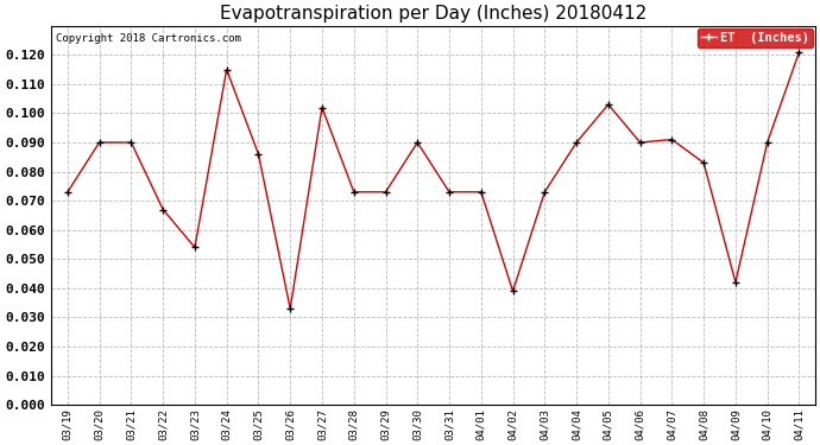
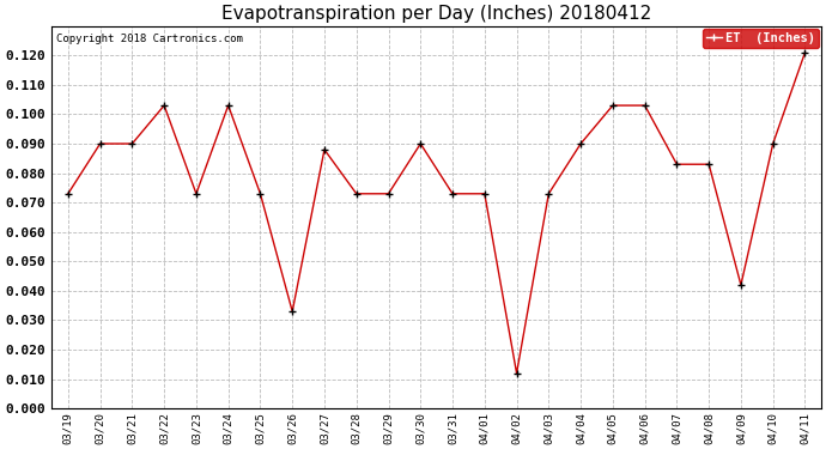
03/22: 0.067 -> 0.103
03/23: 0.054 -> 0.073
03/24: 0.115 -> 0.103
03/25: 0.086 -> 0.073
03/27: 0.102 -> 0.088
04/02: 0.039 -> 0.012
04/06: 0.090 -> 0.103
04/07: 0.091 -> 0.083
